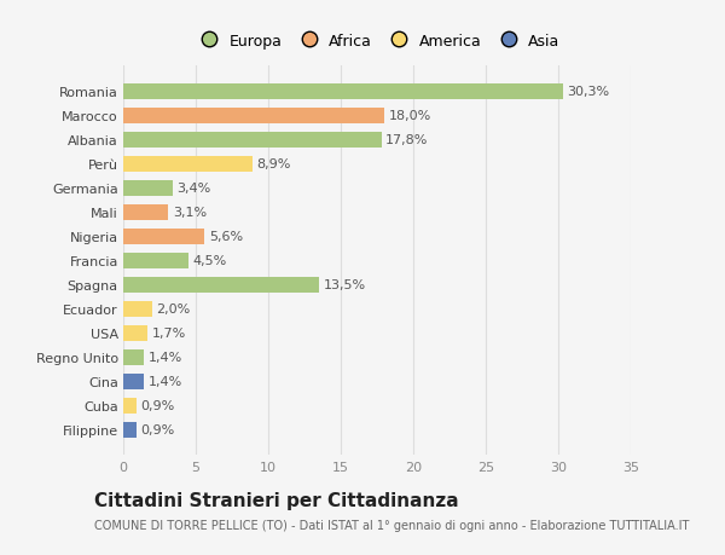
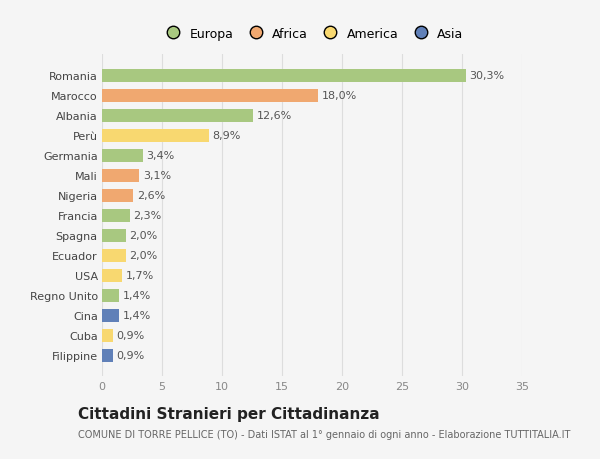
Albania: 17,8% -> 12,6%
Nigeria: 5,6% -> 2,6%
Francia: 4,5% -> 2,3%
Spagna: 13,5% -> 2,0%
